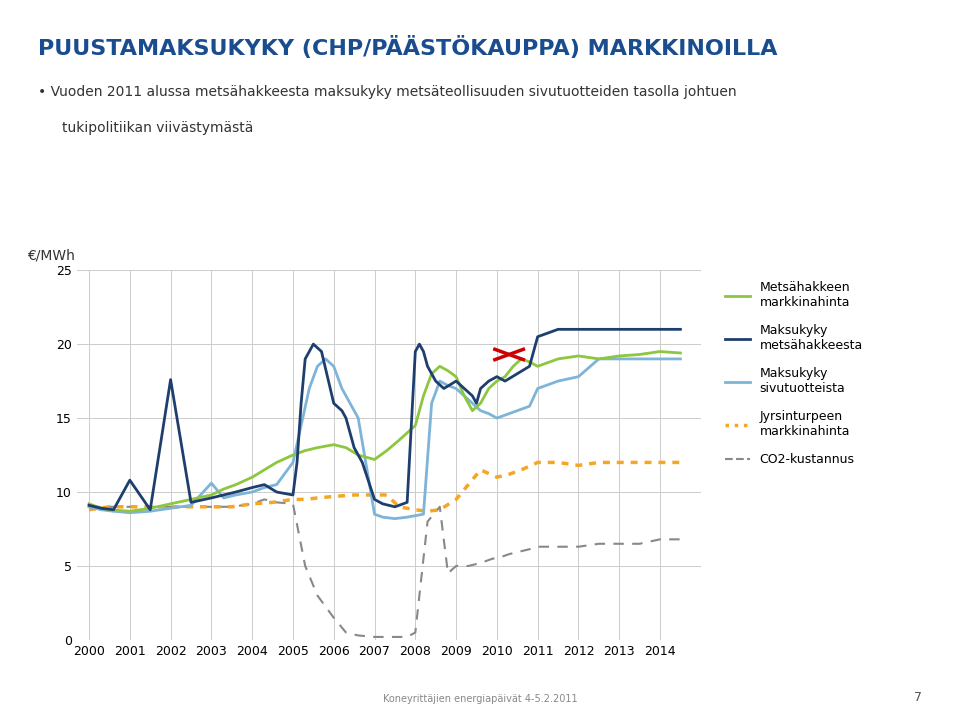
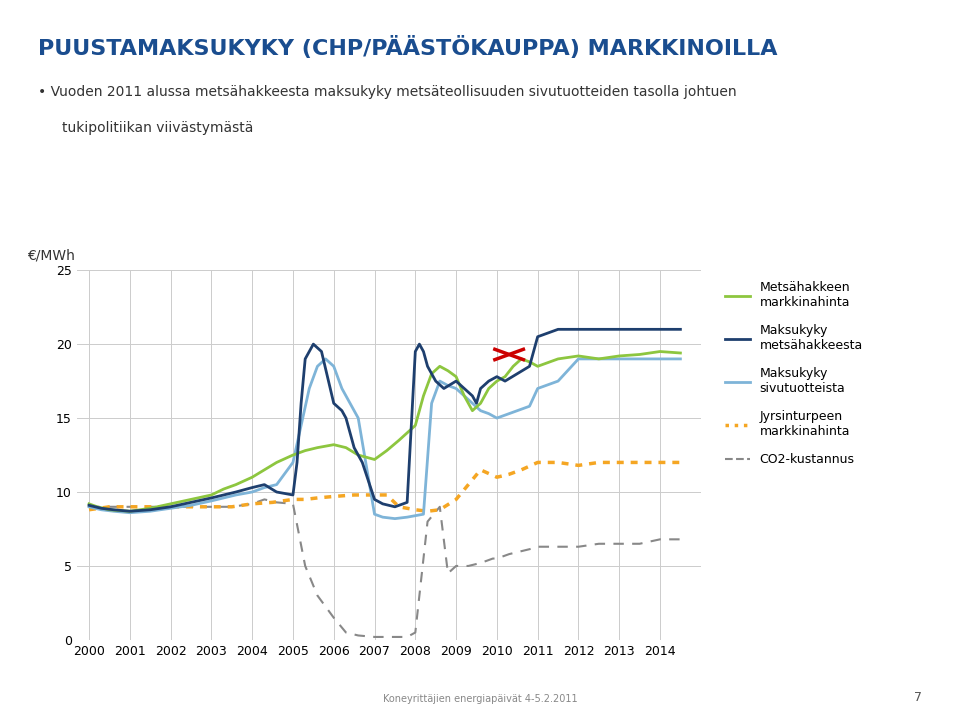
Maksukyky metsähakkeesta/2001: 10.8 -> 8.7
Maksukyky metsähakkeesta/2002: 17.6 -> 9.0
Maksukyky sivutuotteista/2003: 10.6 -> 9.4
Maksukyky sivutuotteista/2012: 17.8 -> 19.0
